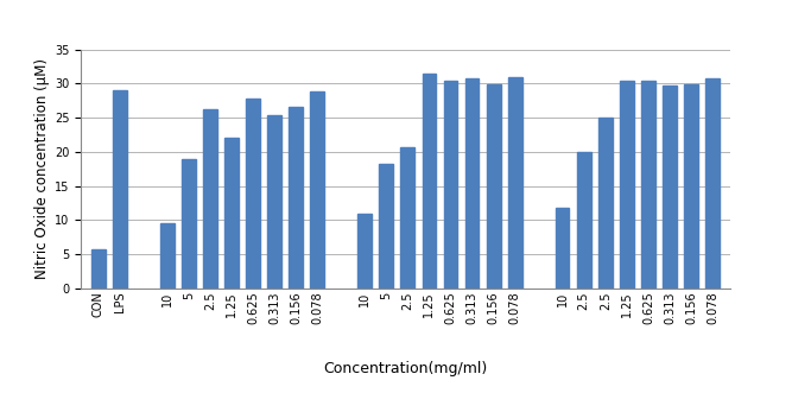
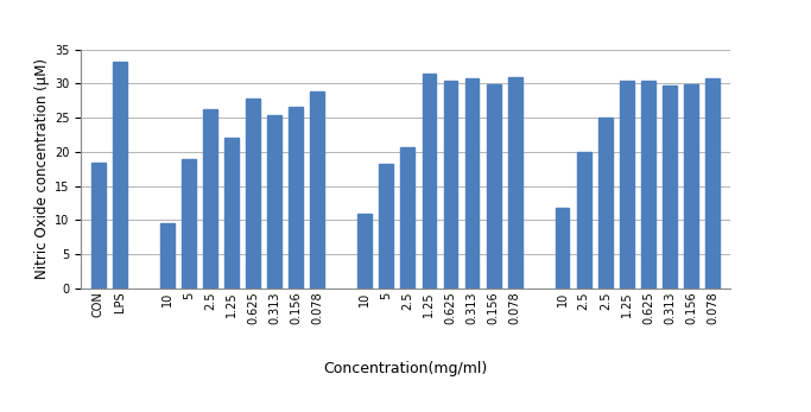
CON: 5.8 -> 18.4
LPS: 29.0 -> 33.2
